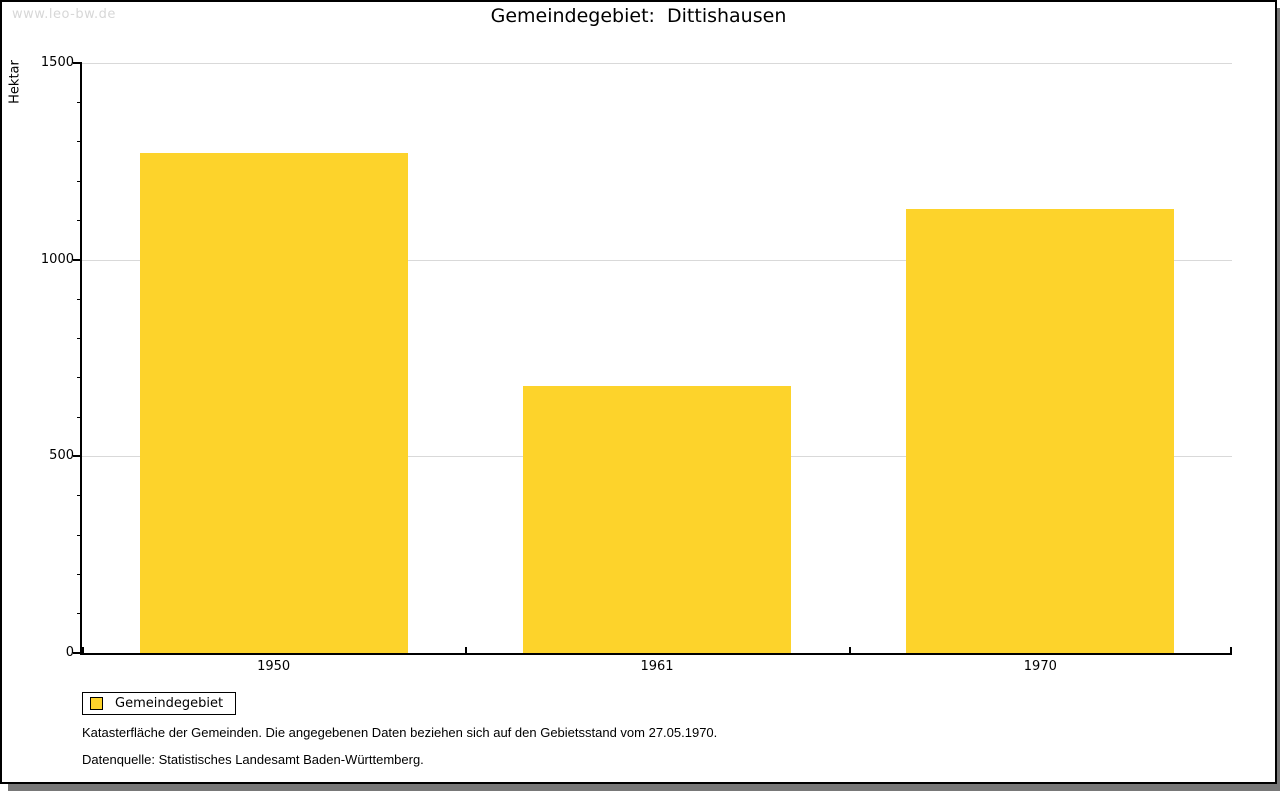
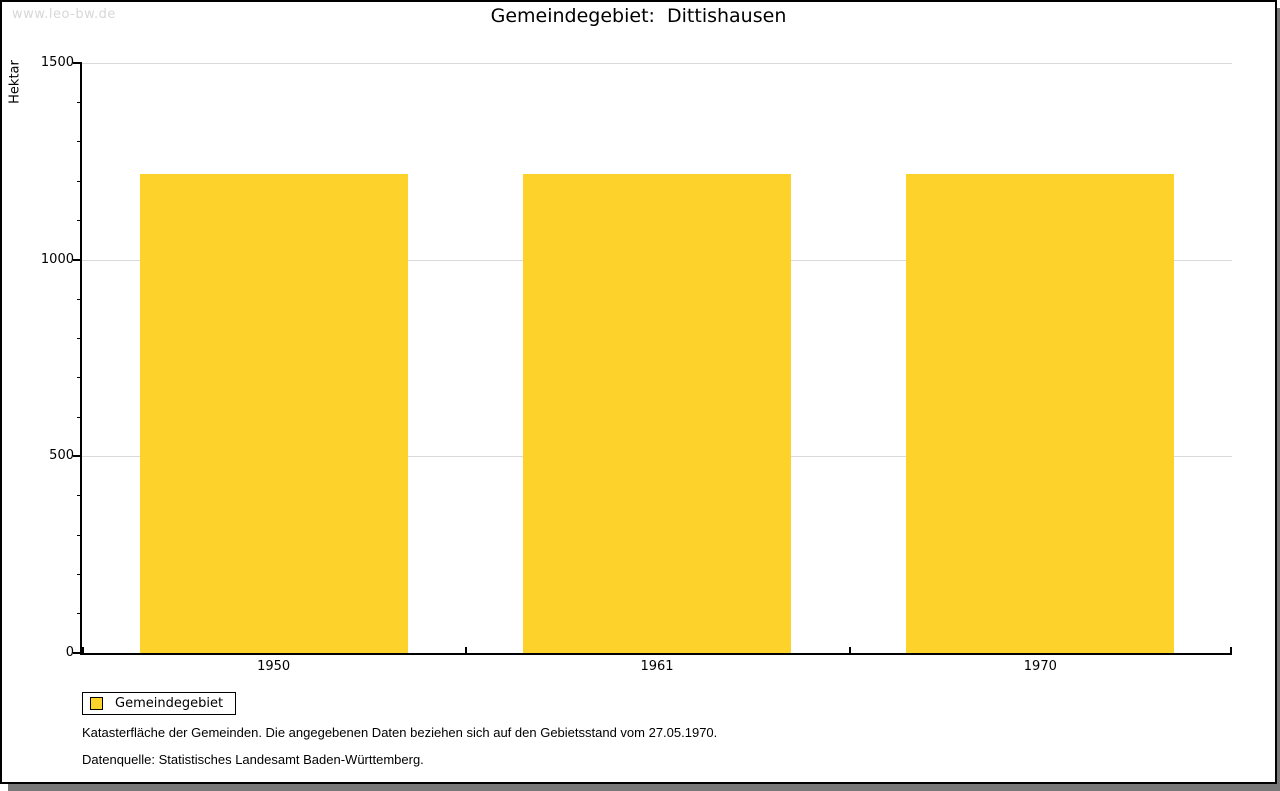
1950: 1270 -> 1220
1961: 680 -> 1220
1970: 1130 -> 1220
